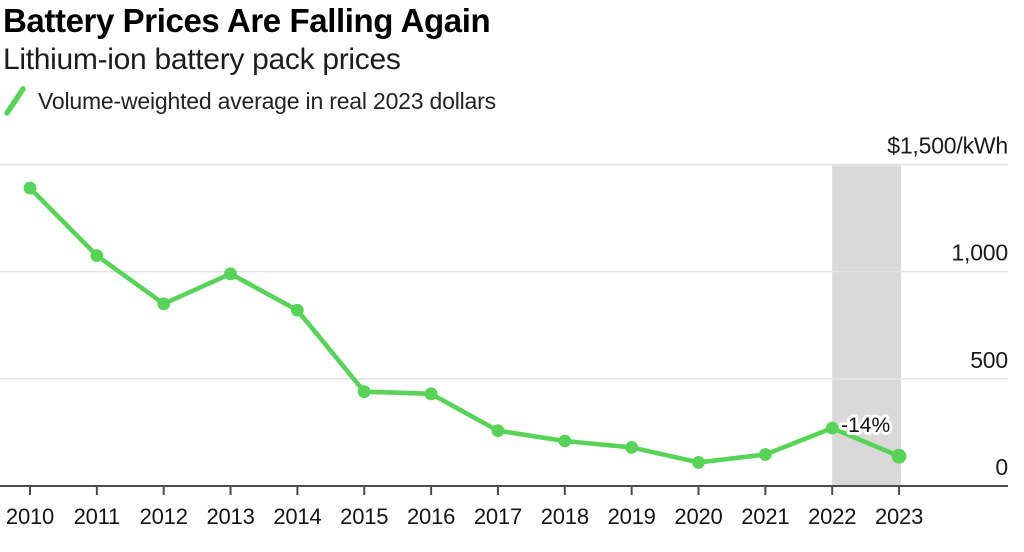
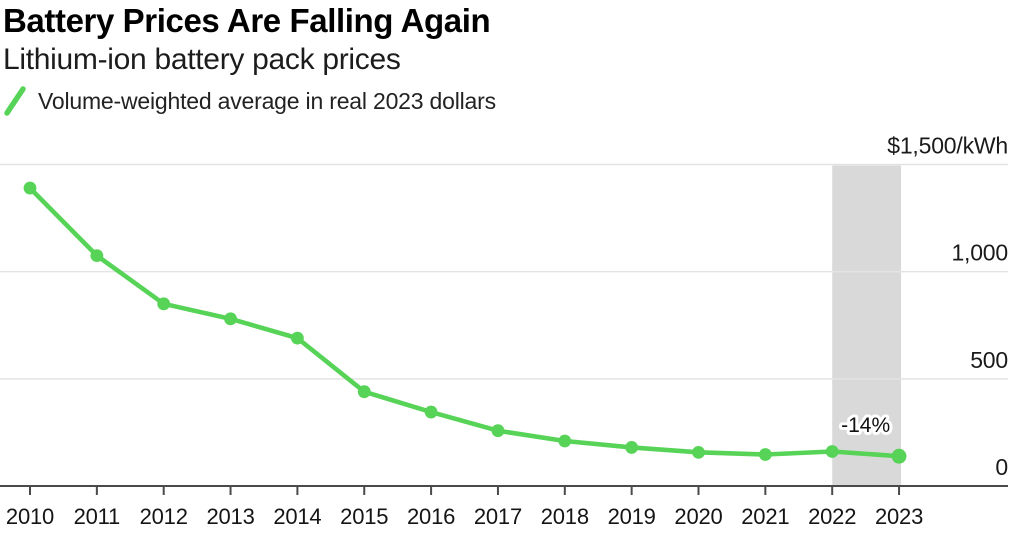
2013: 990 -> 780
2014: 820 -> 690
2016: 430 -> 340
2020: 110 -> 160
2022: 270 -> 160
